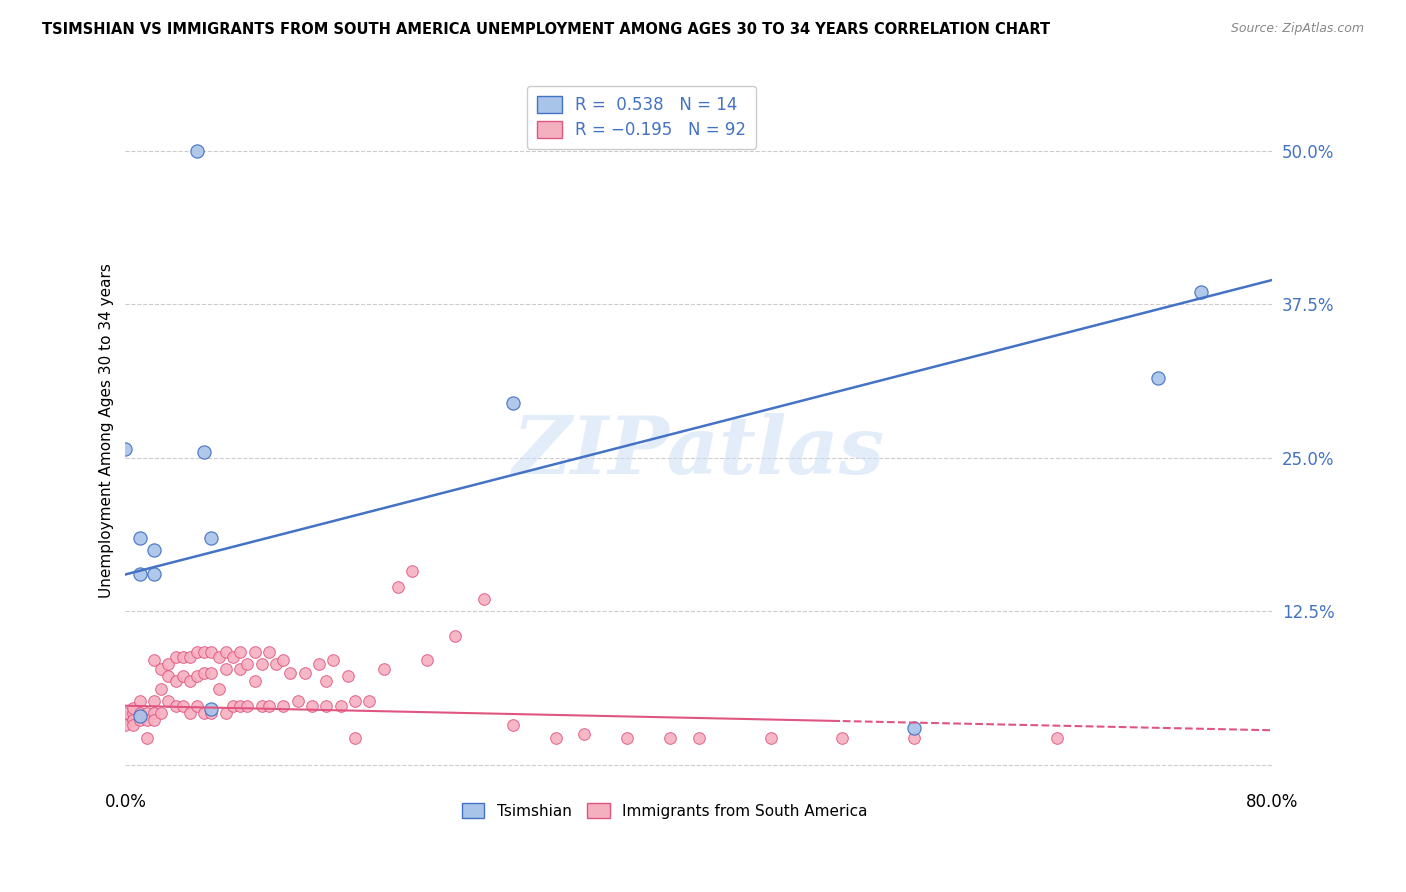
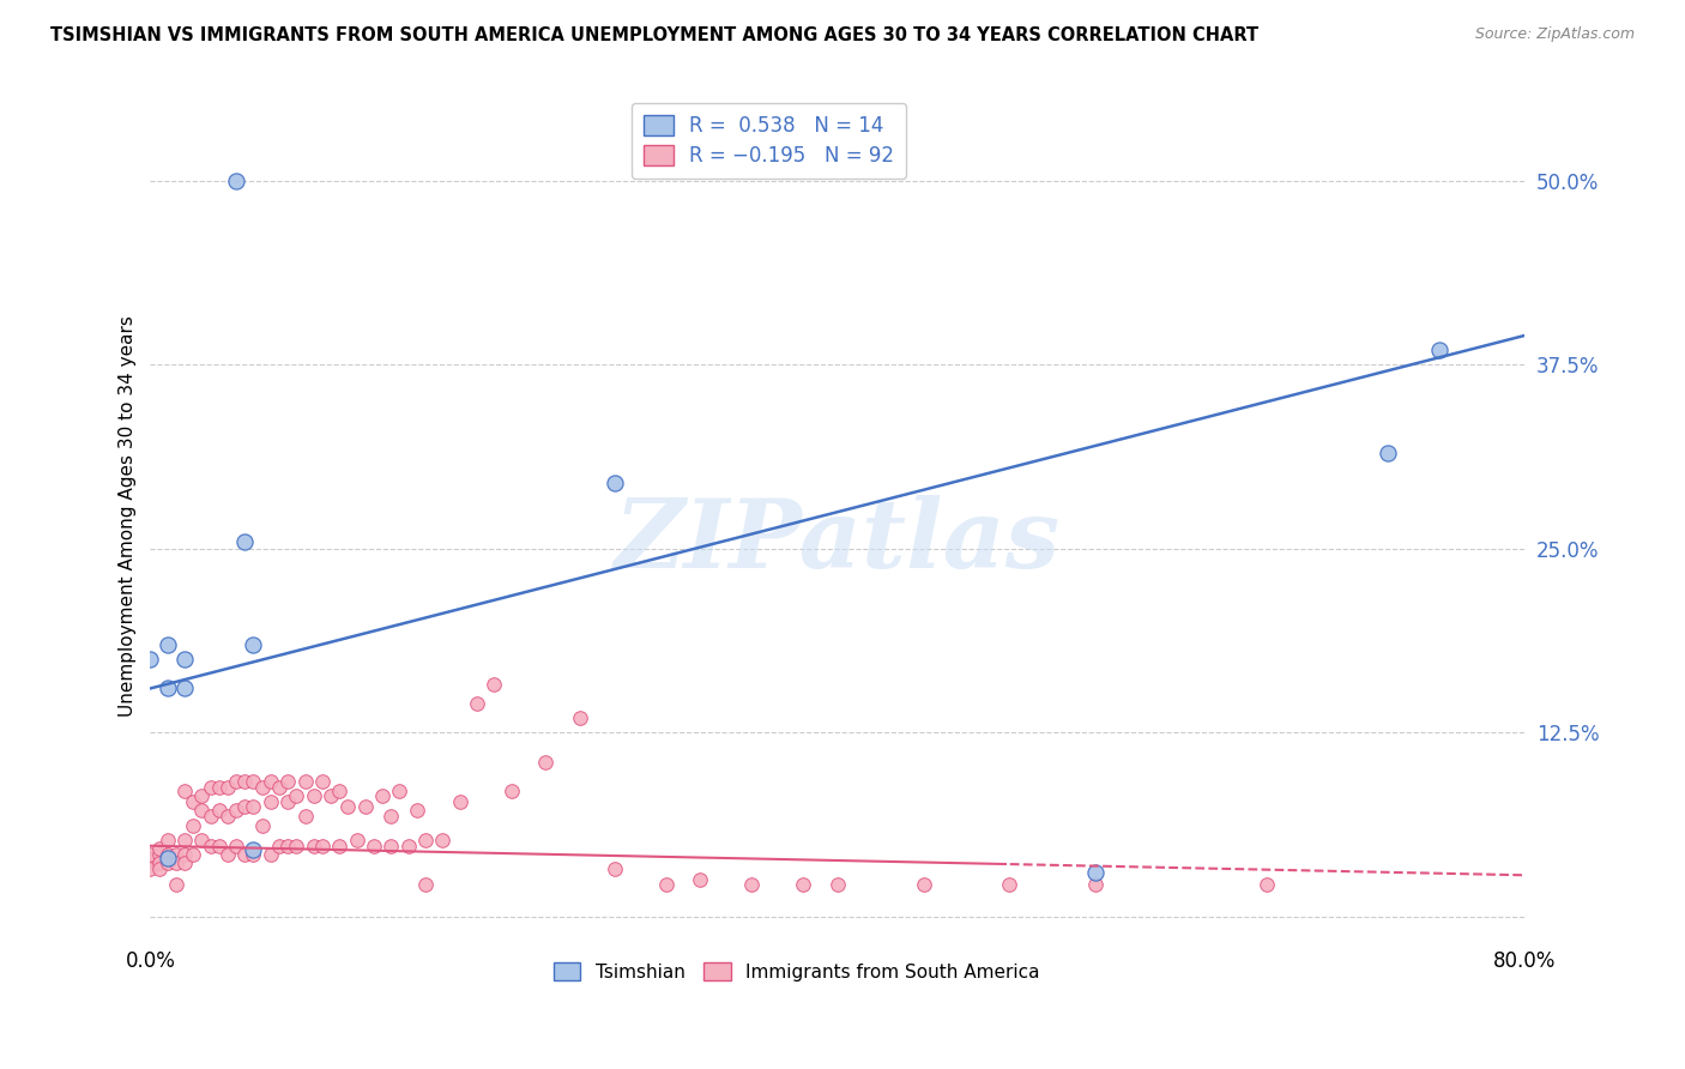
Tsimshian/0.0%: 25.7% -> 17.5%
